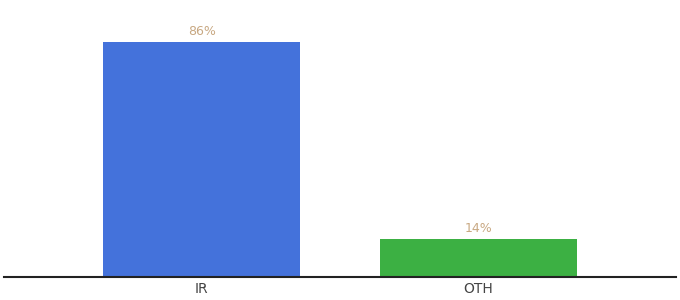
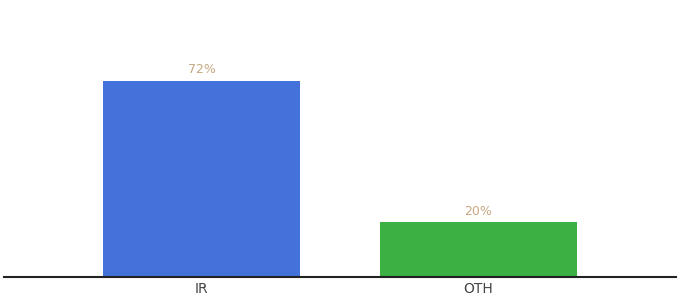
IR: 86% -> 72%
OTH: 14% -> 20%
